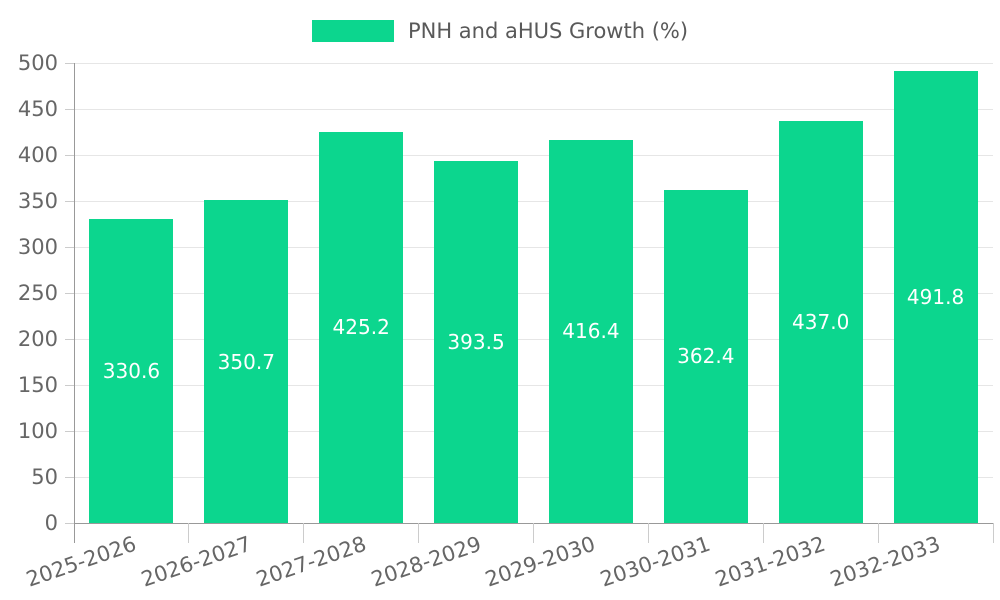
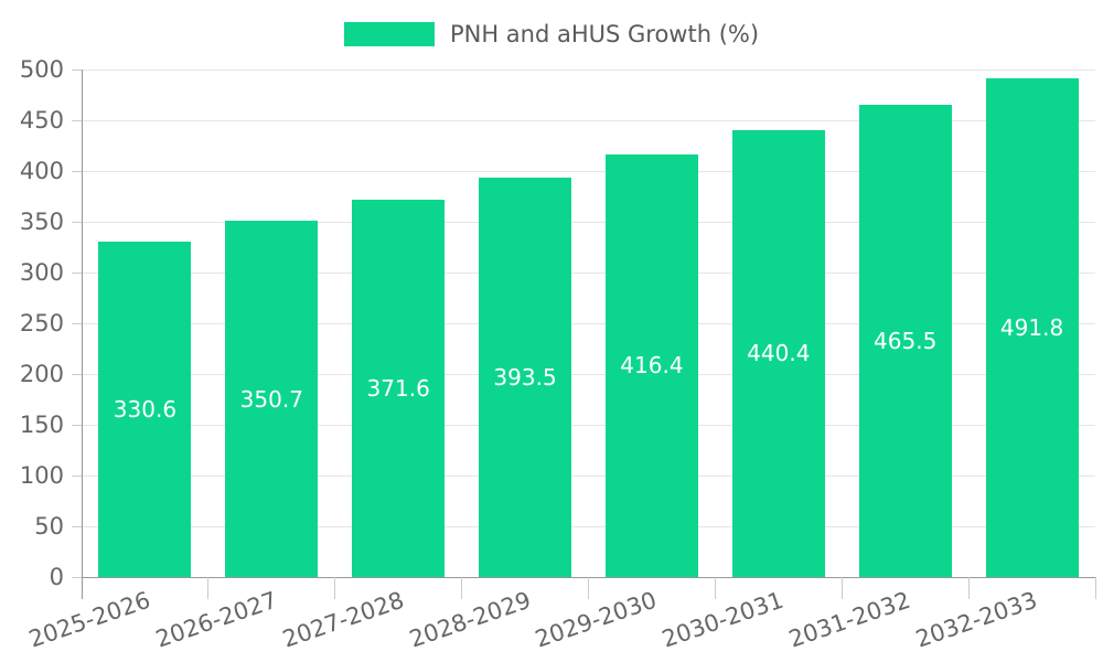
2027-2028: 425.2 -> 371.6
2030-2031: 362.4 -> 440.4
2031-2032: 437.0 -> 465.5
